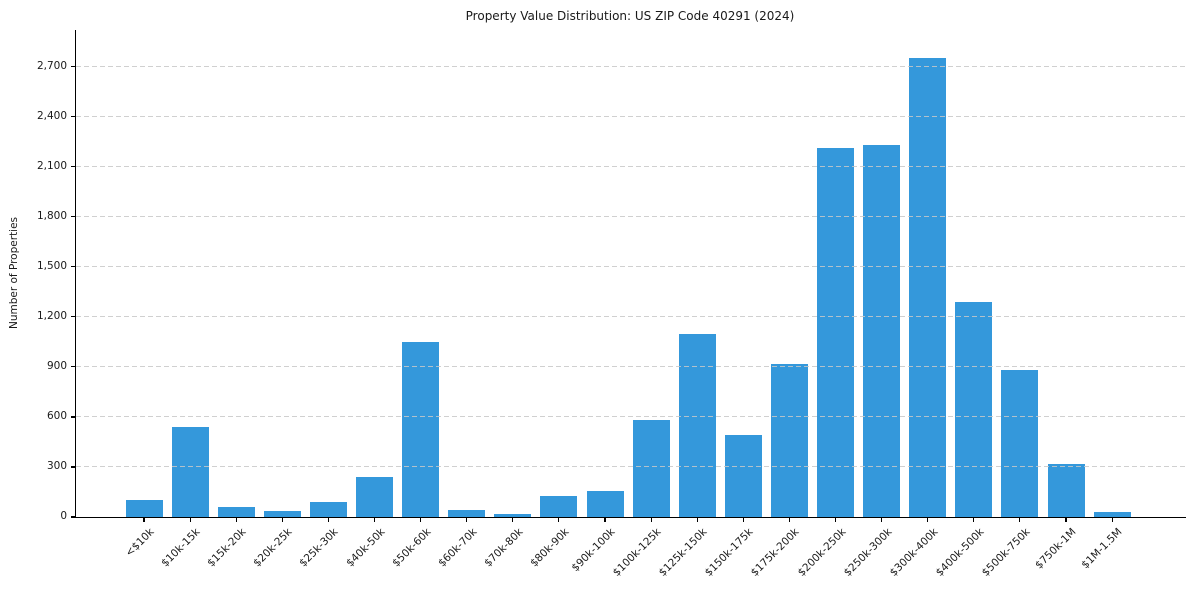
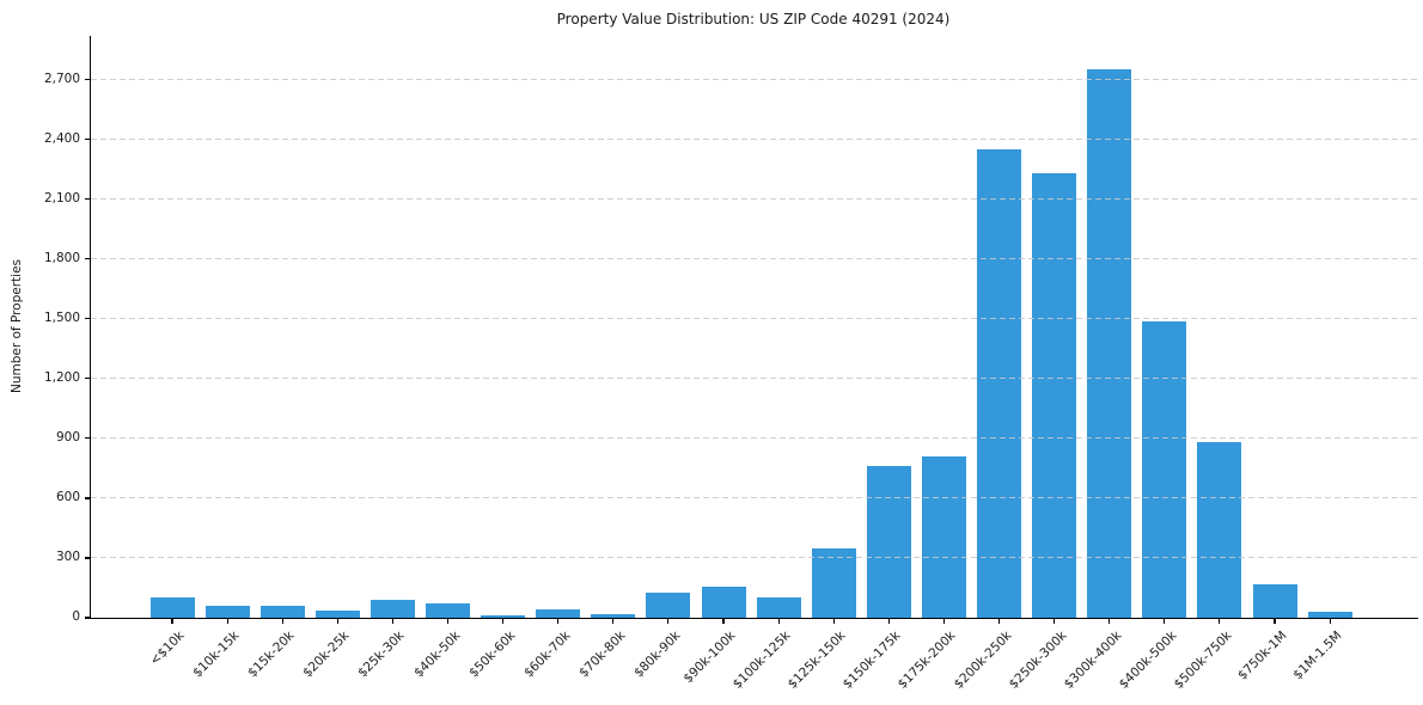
$10k-15k: 540 -> 60
$40k-50k: 240 -> 70
$50k-60k: 1050 -> 10
$100k-125k: 580 -> 100
$125k-150k: 1100 -> 350
$150k-175k: 490 -> 760
$175k-200k: 920 -> 810
$200k-250k: 2210 -> 2350
$400k-500k: 1290 -> 1490
$750k-1M: 320 -> 170
